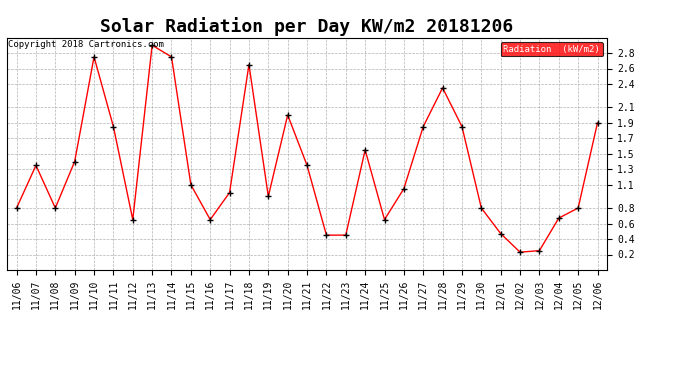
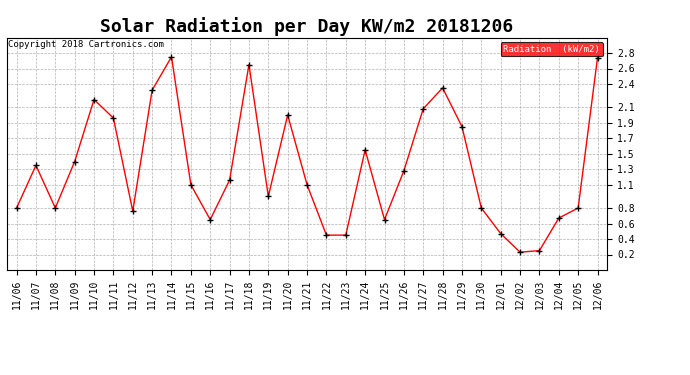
11/10: 2.75 -> 2.20
11/11: 1.85 -> 1.96
11/12: 0.65 -> 0.76
11/13: 2.90 -> 2.32
11/17: 1.00 -> 1.16
11/21: 1.35 -> 1.10
11/26: 1.05 -> 1.28
11/27: 1.85 -> 2.08
12/06: 1.90 -> 2.74
